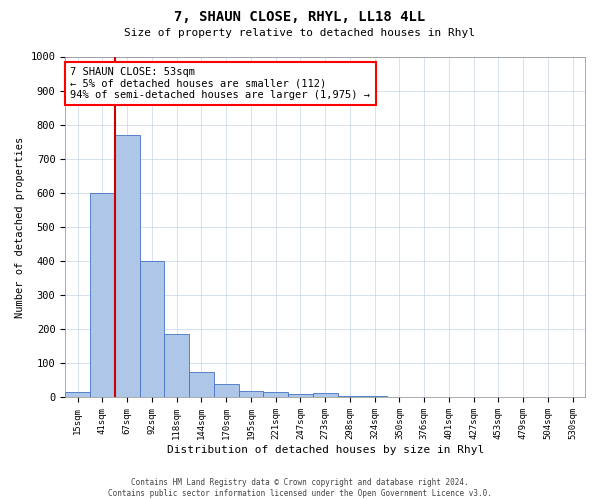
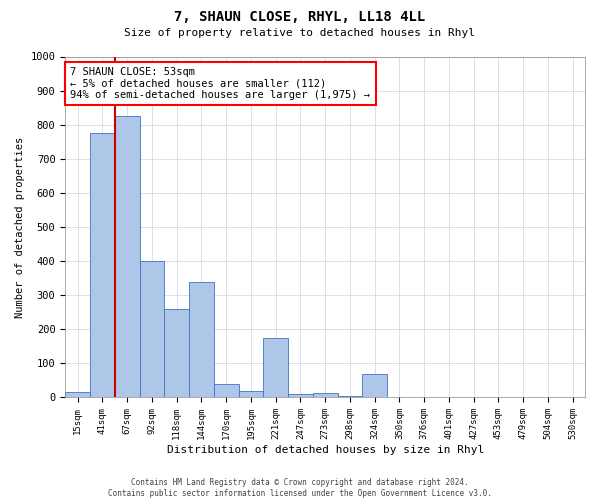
41sqm: 600 -> 775
67sqm: 770 -> 825
118sqm: 185 -> 260
144sqm: 75 -> 340
221sqm: 15 -> 175
324sqm: 3 -> 70
